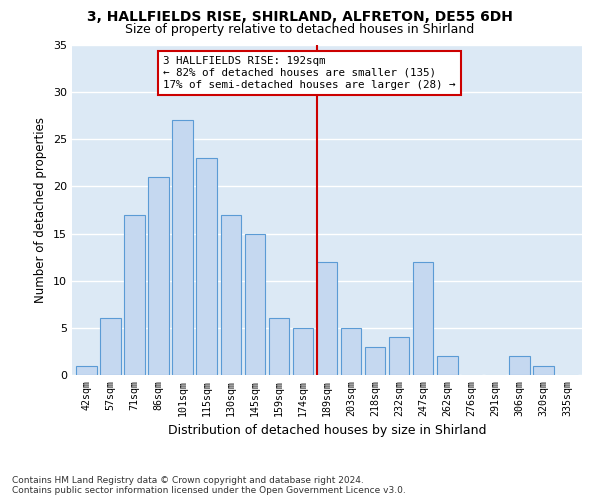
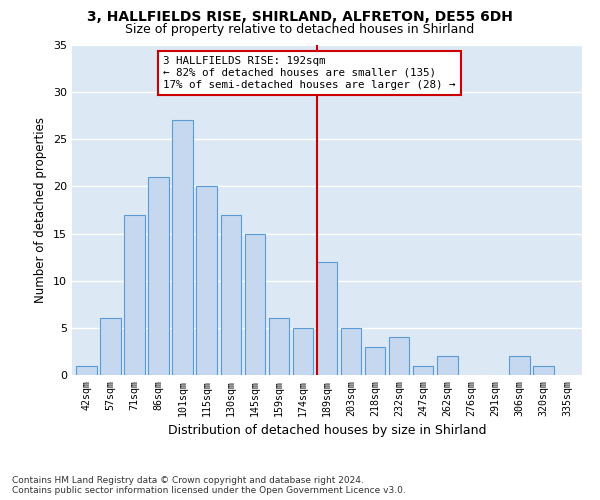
115sqm: 23 -> 20
247sqm: 12 -> 1
